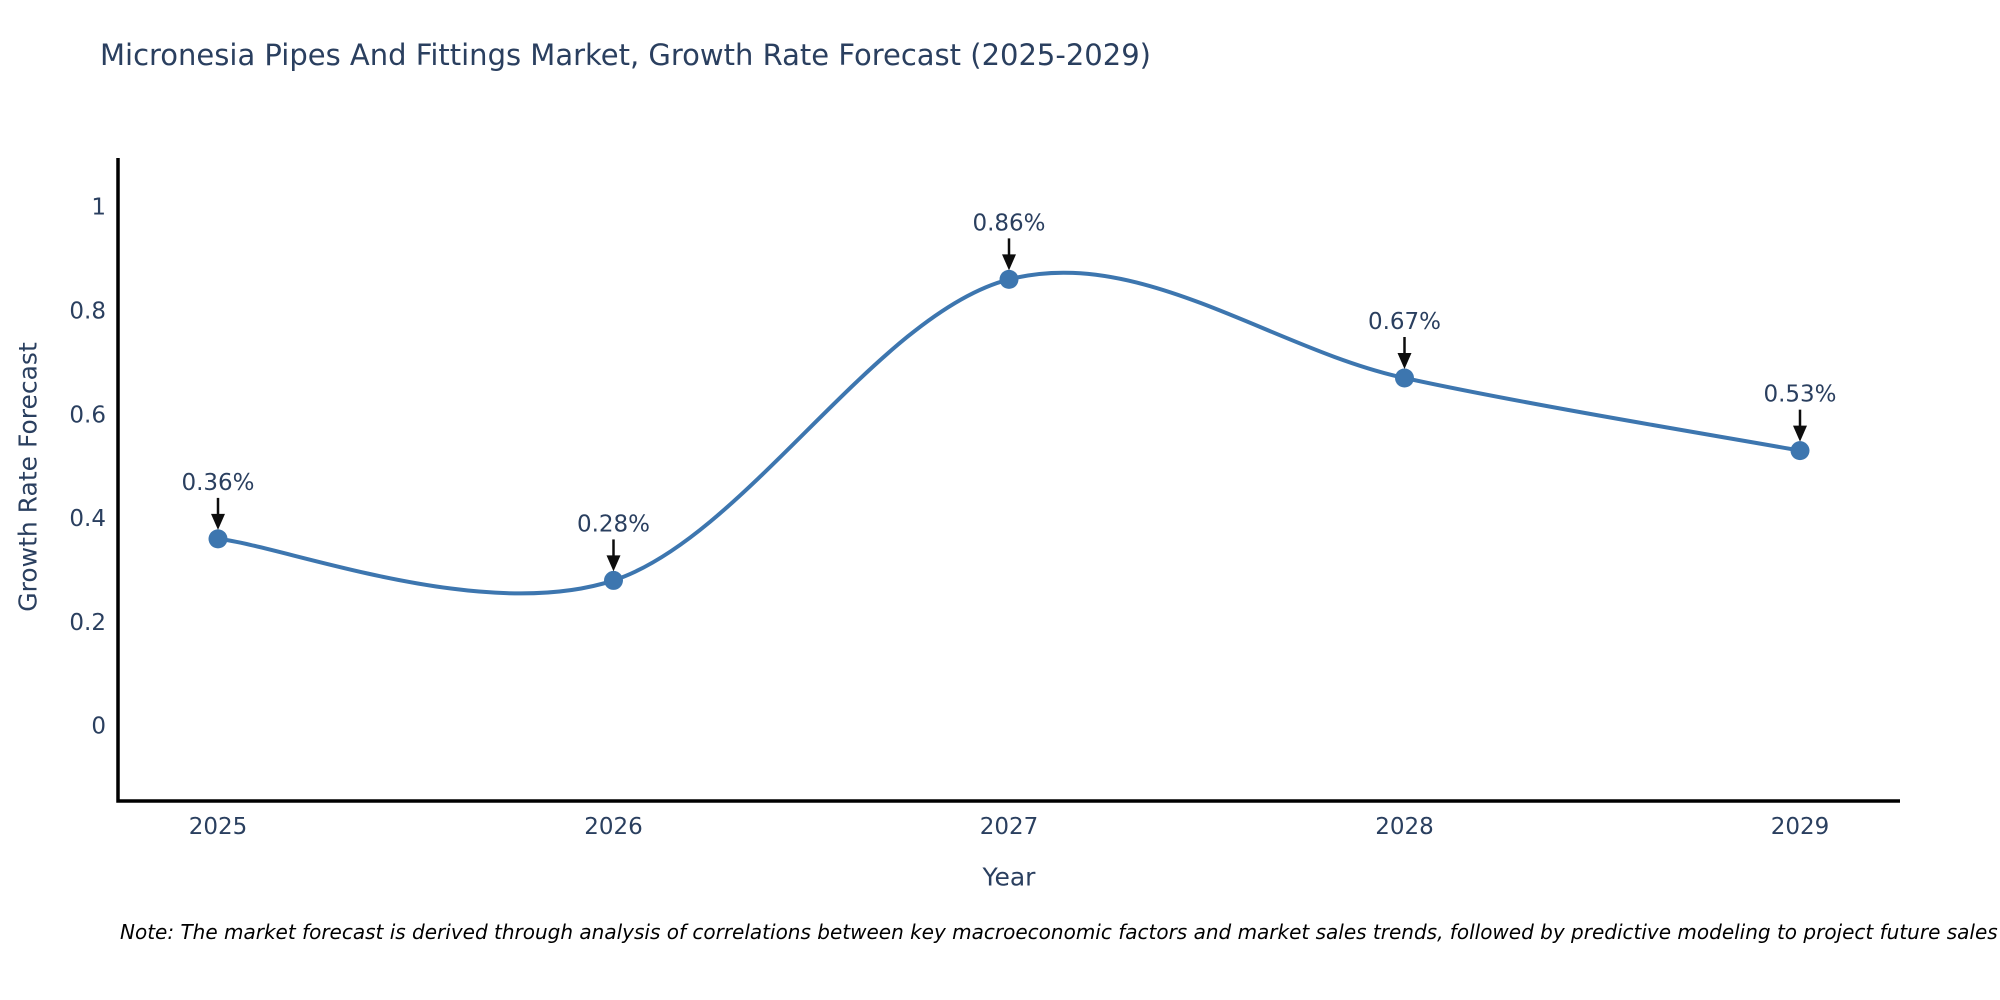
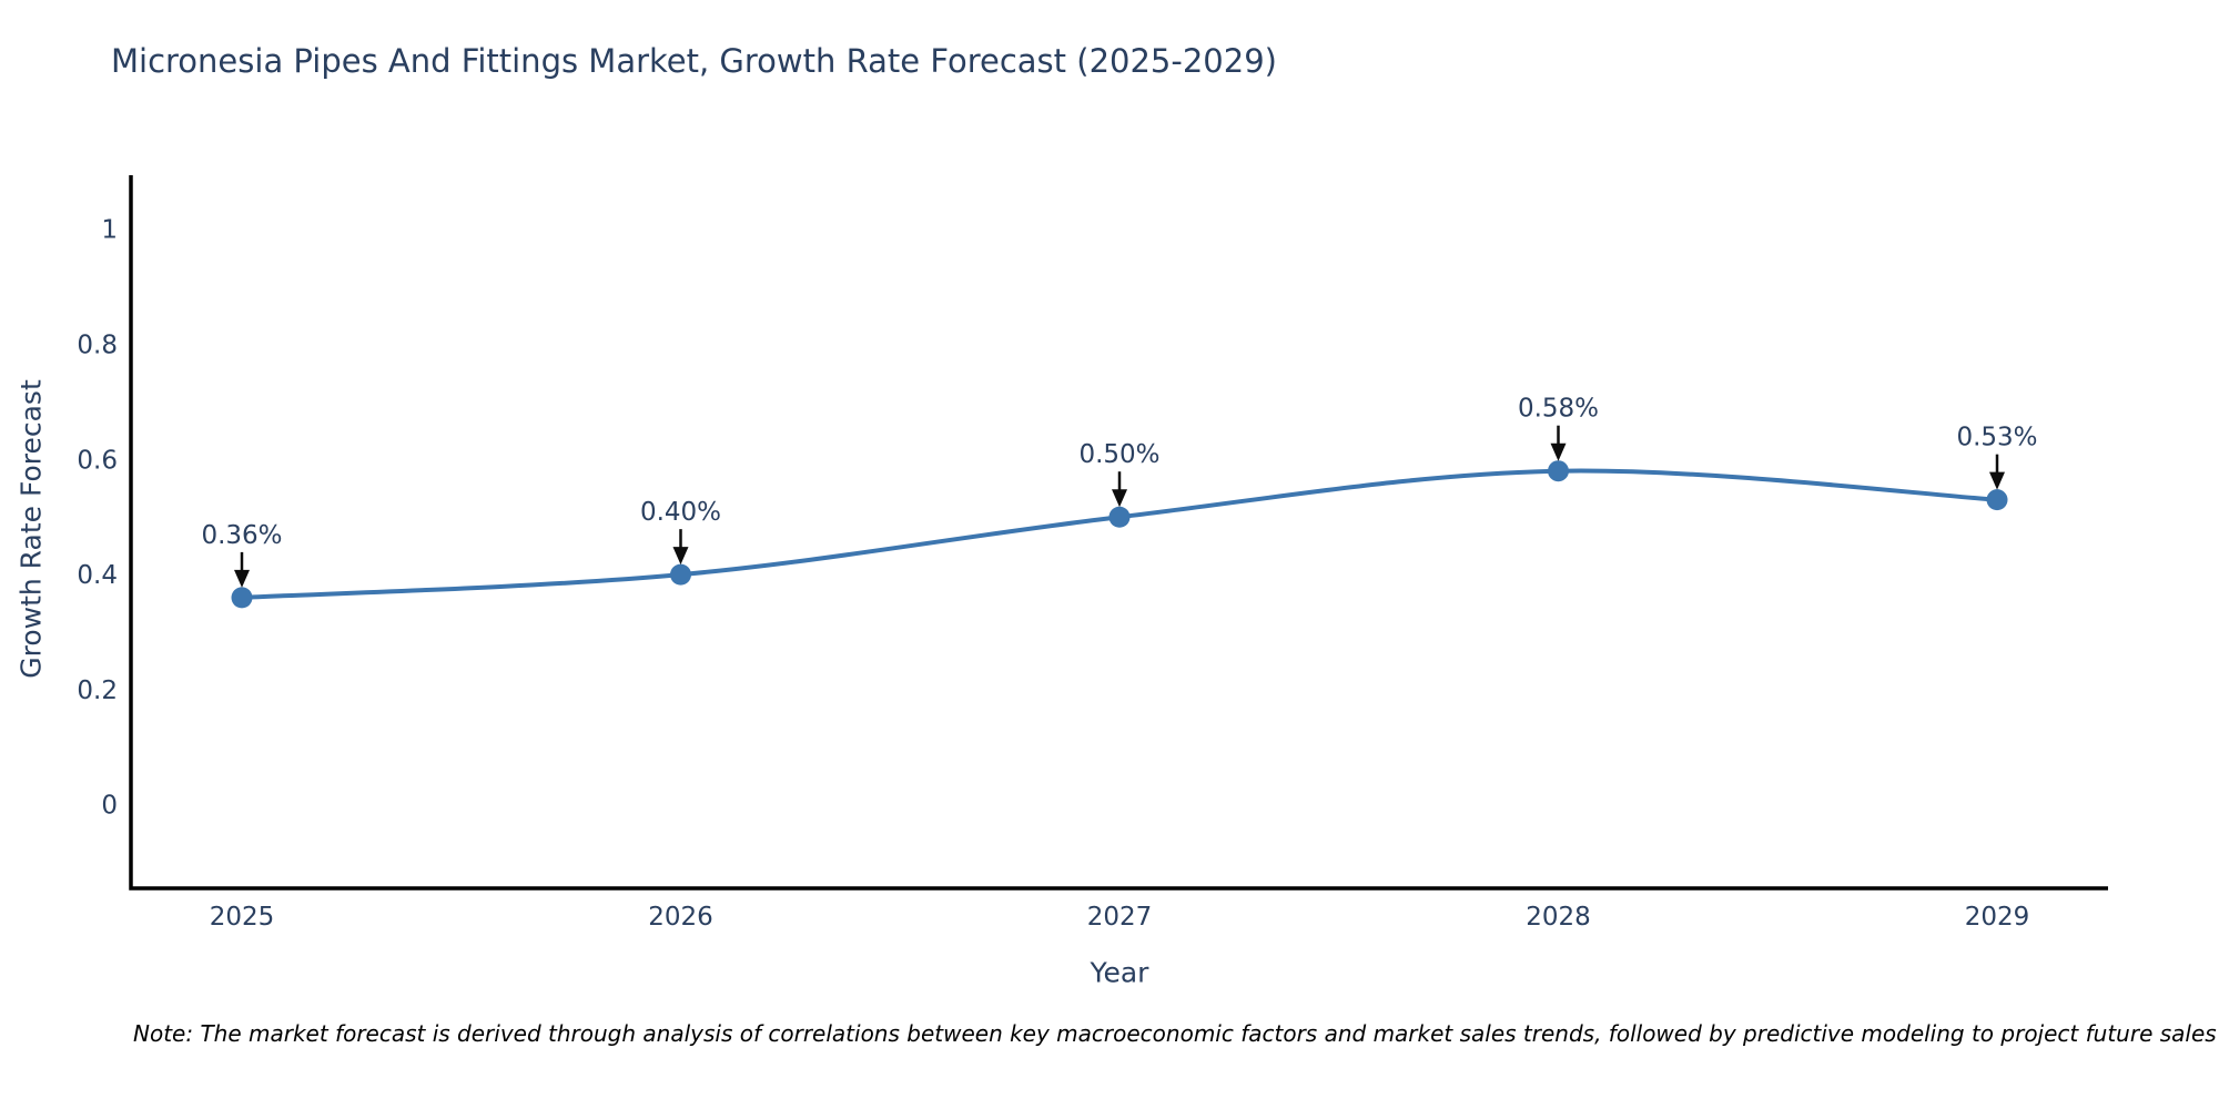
2026: 0.28% -> 0.40%
2027: 0.86% -> 0.50%
2028: 0.67% -> 0.58%
